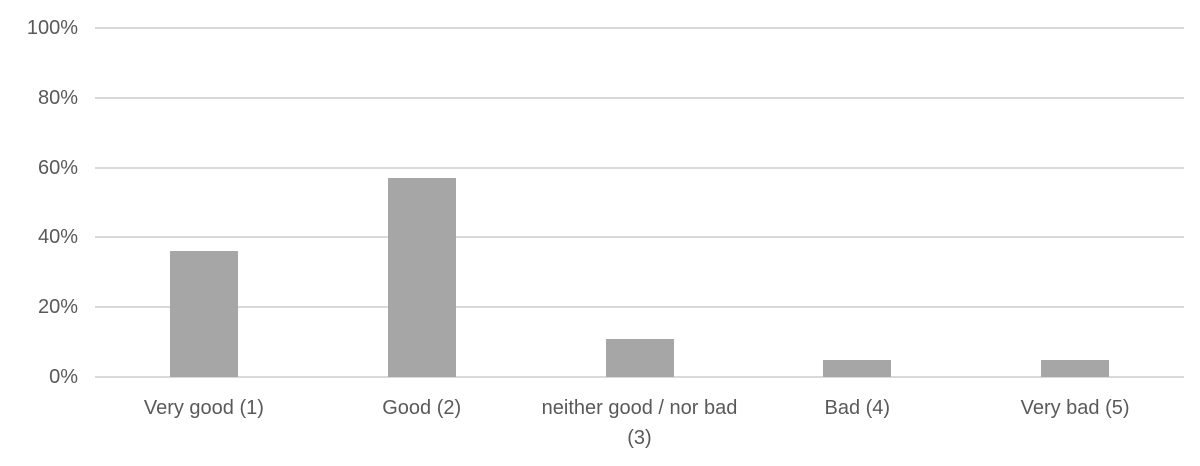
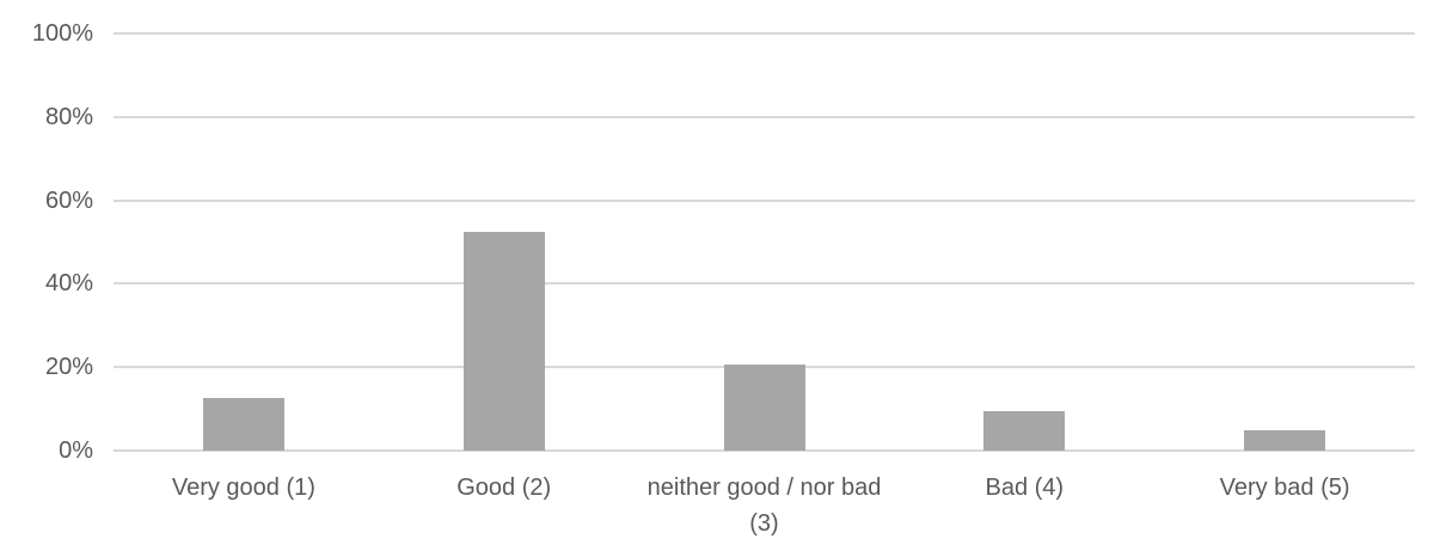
Very good (1): 36% -> 12%
Good (2): 57% -> 52%
neither good / nor bad (3): 11% -> 20%
Bad (4): 5% -> 10%
